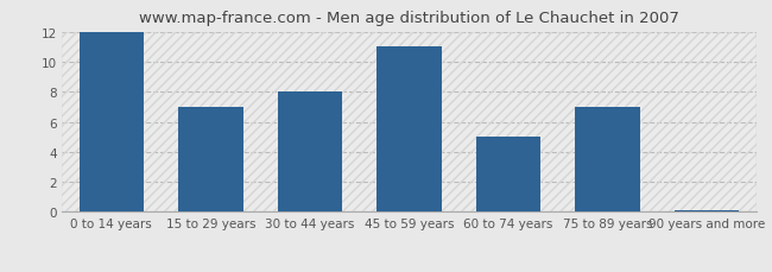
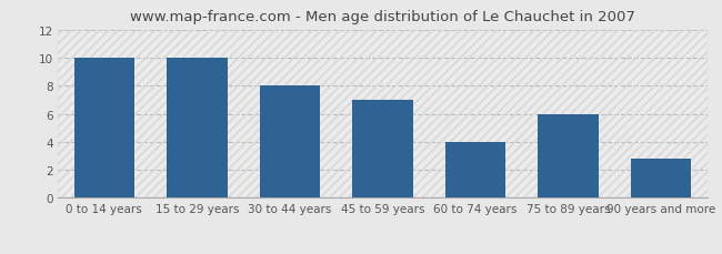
0 to 14 years: 12.0 -> 10.0
15 to 29 years: 7.0 -> 10.0
45 to 59 years: 11.0 -> 7.0
60 to 74 years: 5.0 -> 4.0
75 to 89 years: 7.0 -> 6.0
90 years and more: 0.1 -> 2.8
